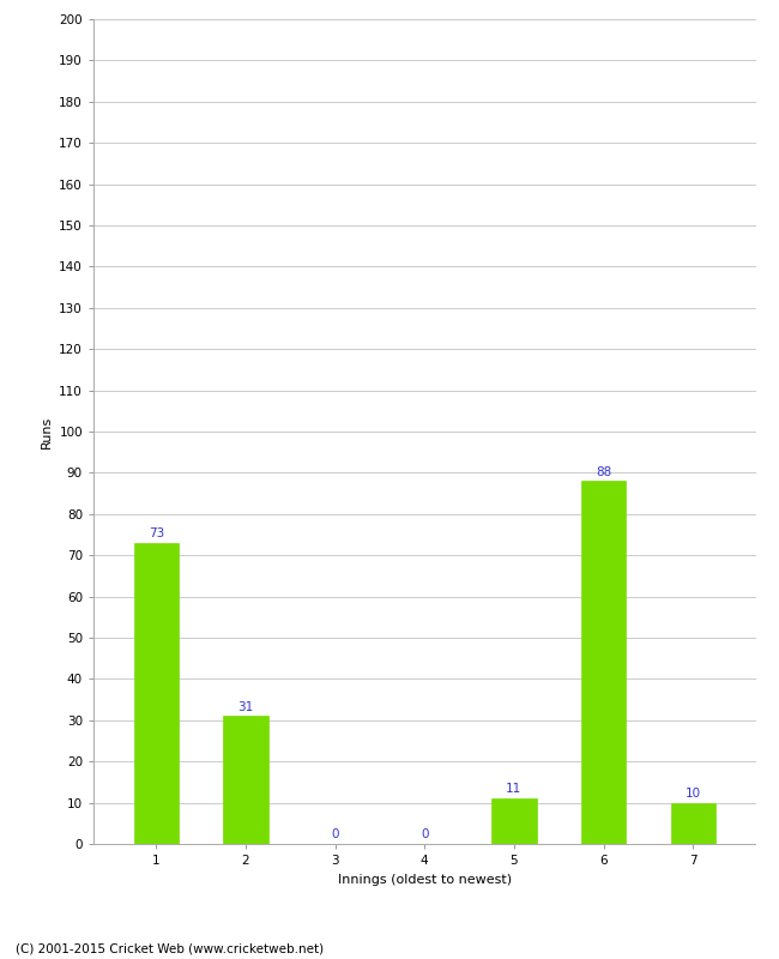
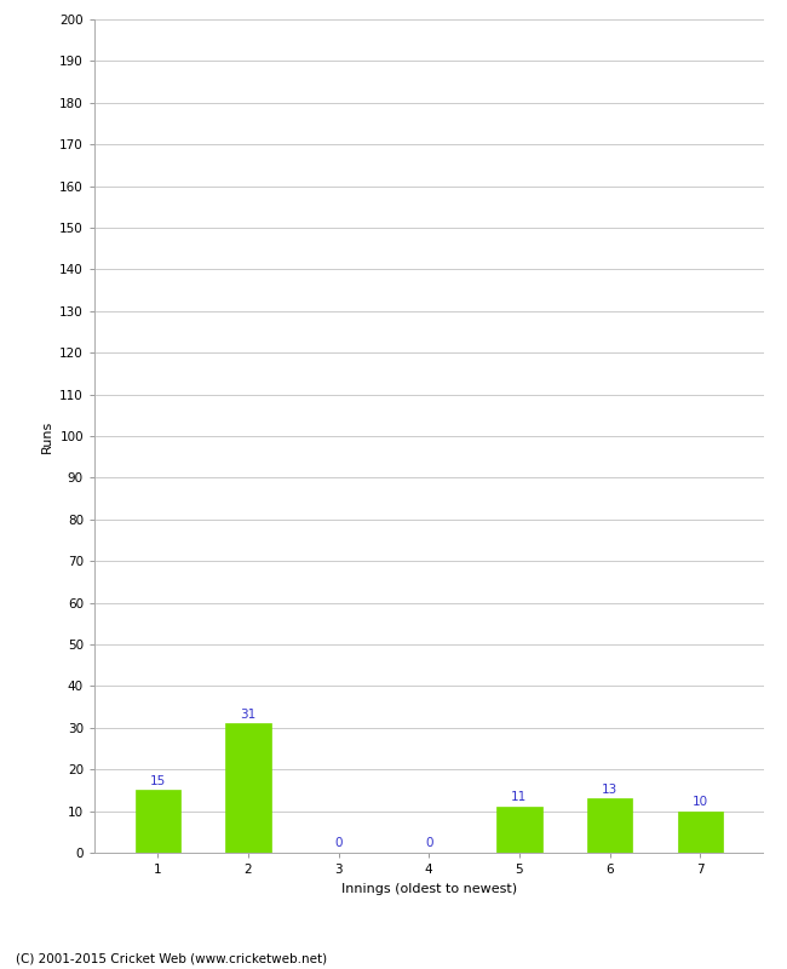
1: 73 -> 15
6: 88 -> 13
